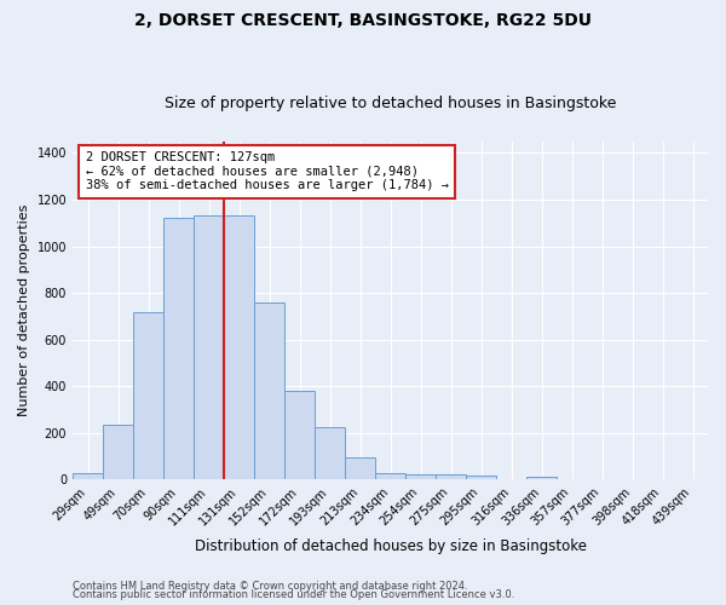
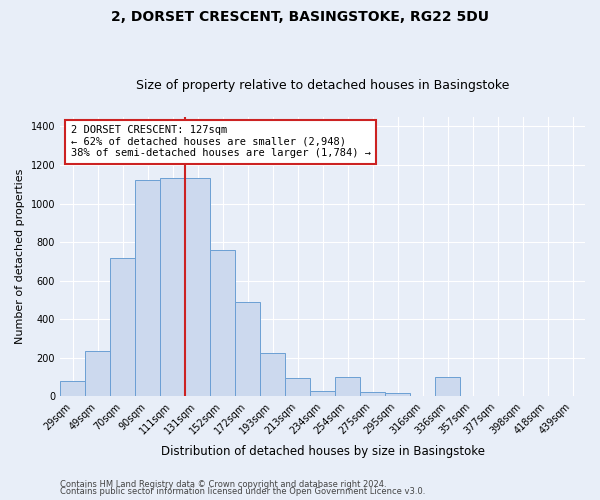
29sqm: 30 -> 80
172sqm: 380 -> 490
254sqm: 20 -> 100
336sqm: 10 -> 100
